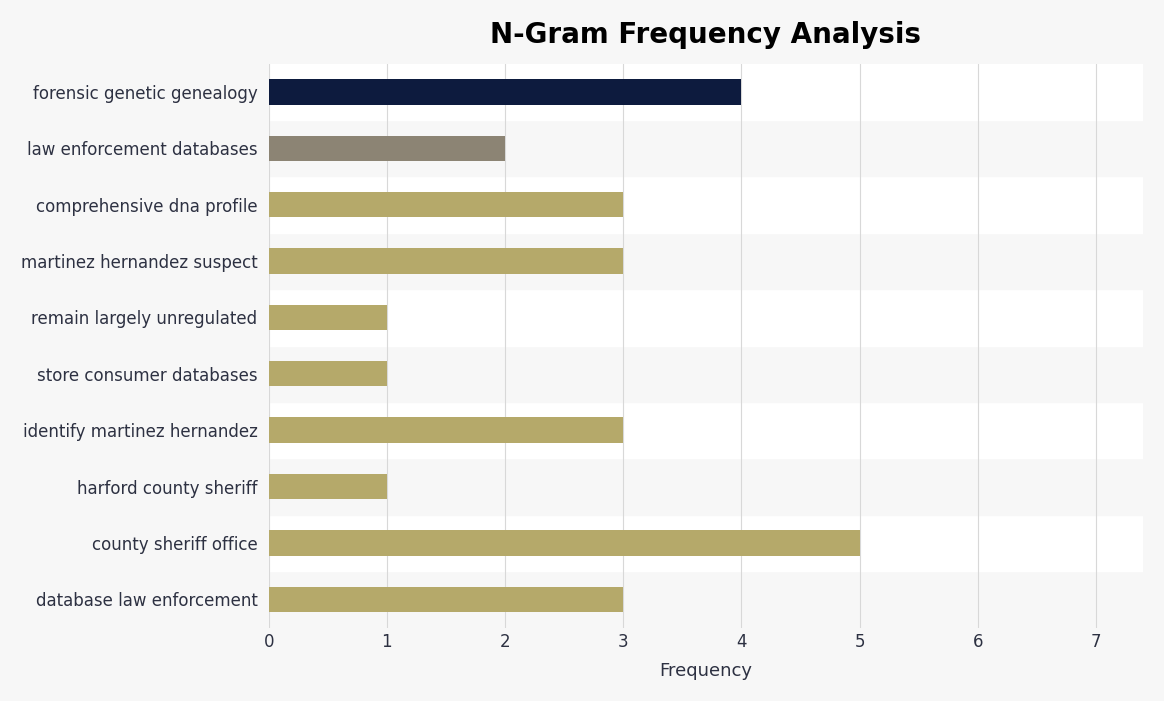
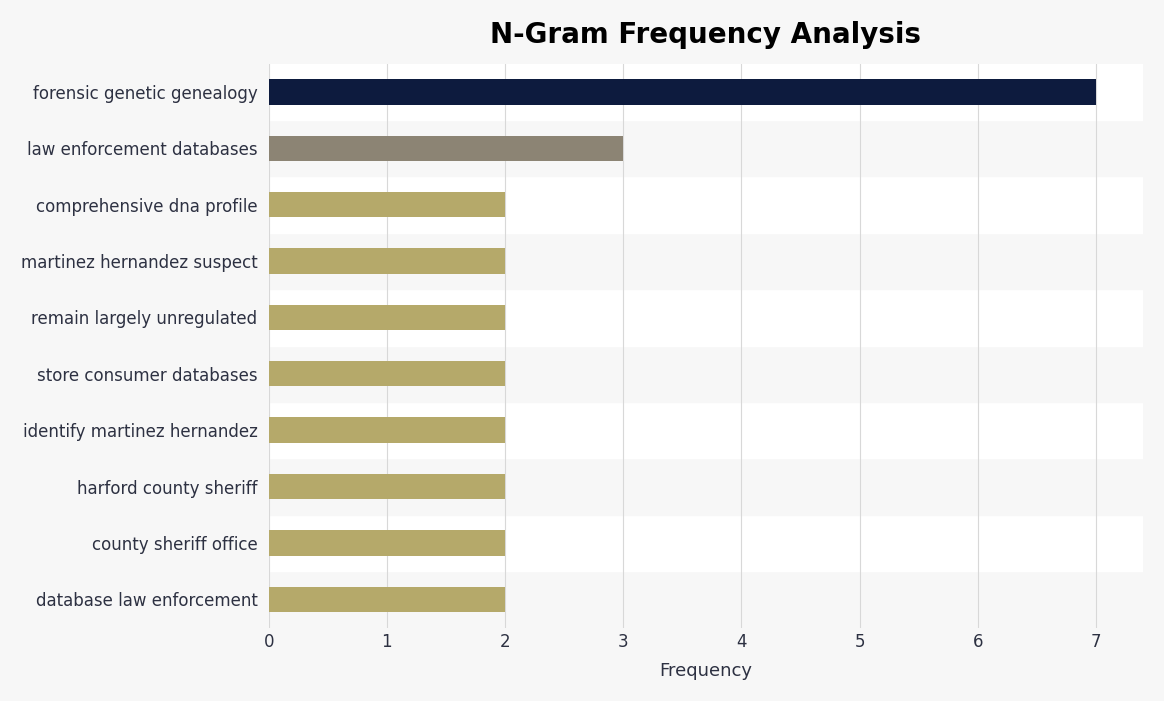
forensic genetic genealogy: 4 -> 7
law enforcement databases: 2 -> 3
comprehensive dna profile: 3 -> 2
martinez hernandez suspect: 3 -> 2
remain largely unregulated: 1 -> 2
store consumer databases: 1 -> 2
identify martinez hernandez: 3 -> 2
harford county sheriff: 1 -> 2
county sheriff office: 5 -> 2
database law enforcement: 3 -> 2
